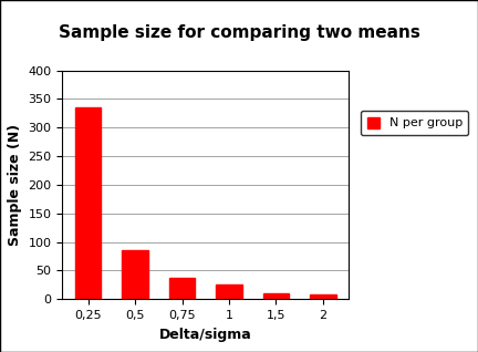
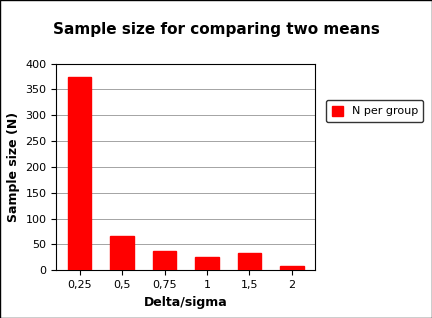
0,25: 335 -> 374
0,5: 85 -> 66
1,5: 10 -> 34
